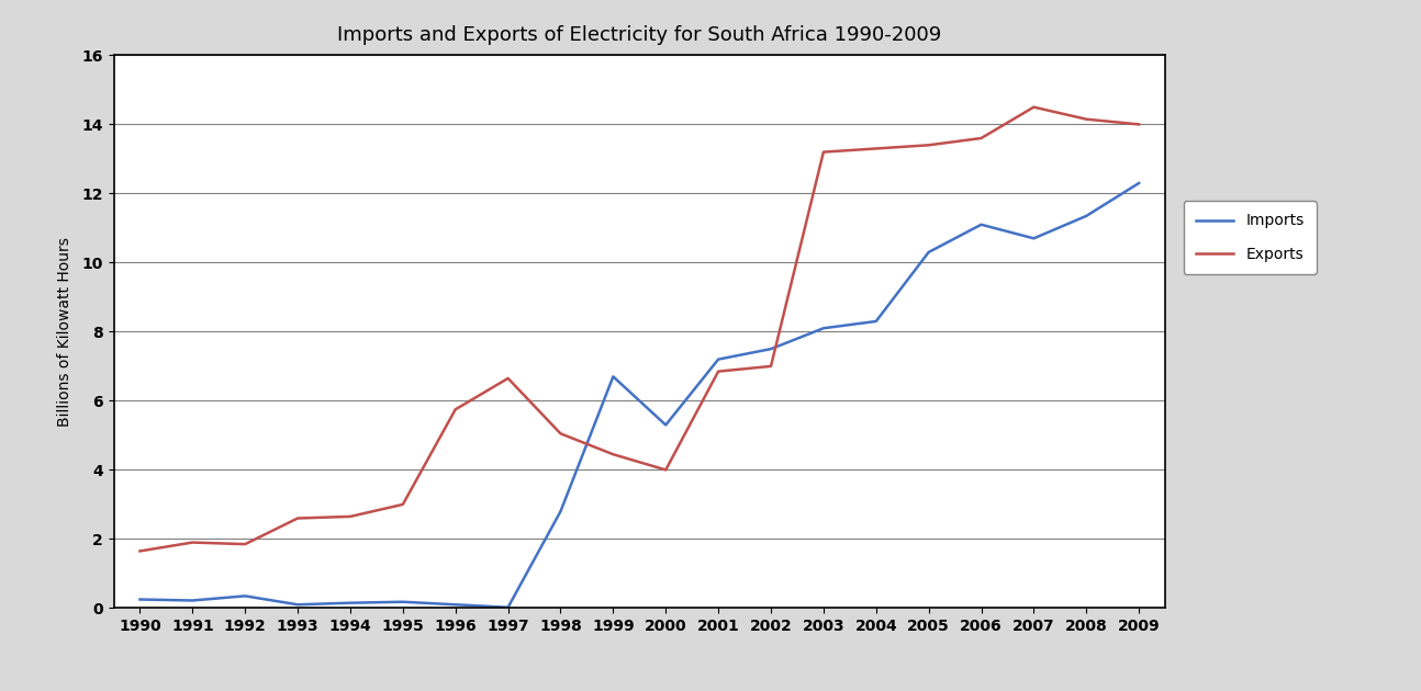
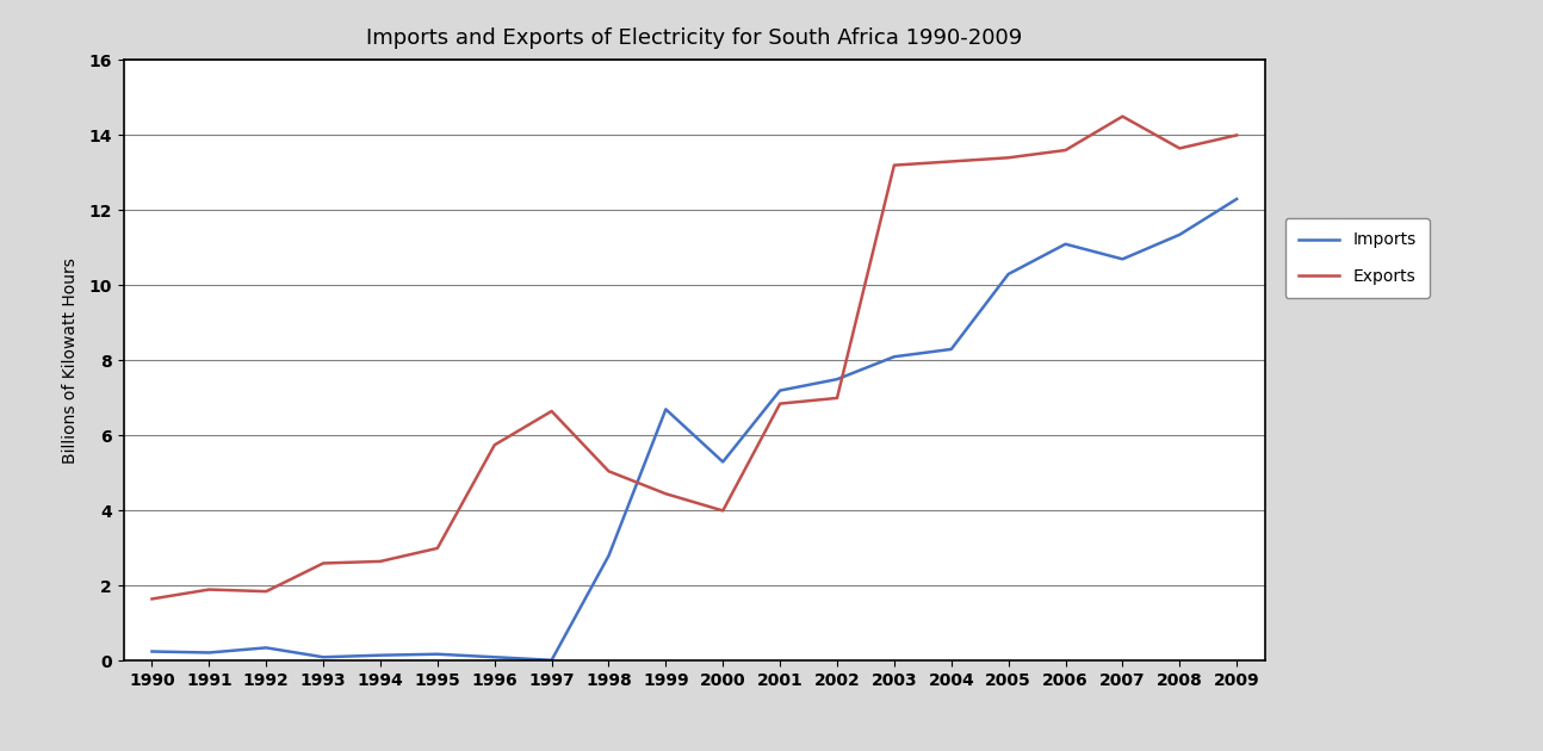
Exports/2008: 14.15 -> 13.65
